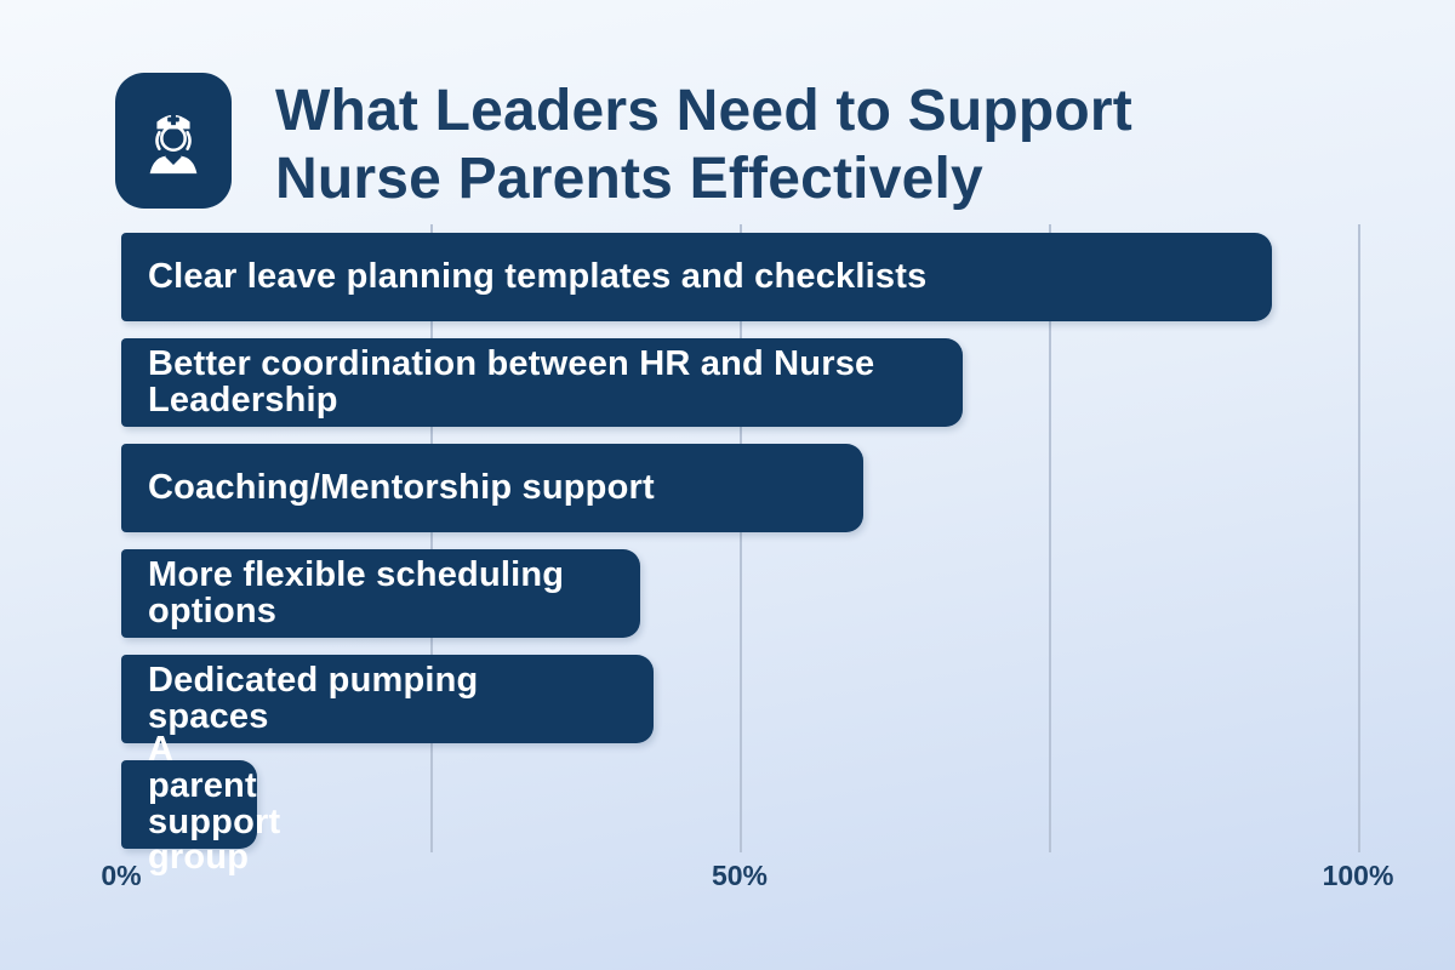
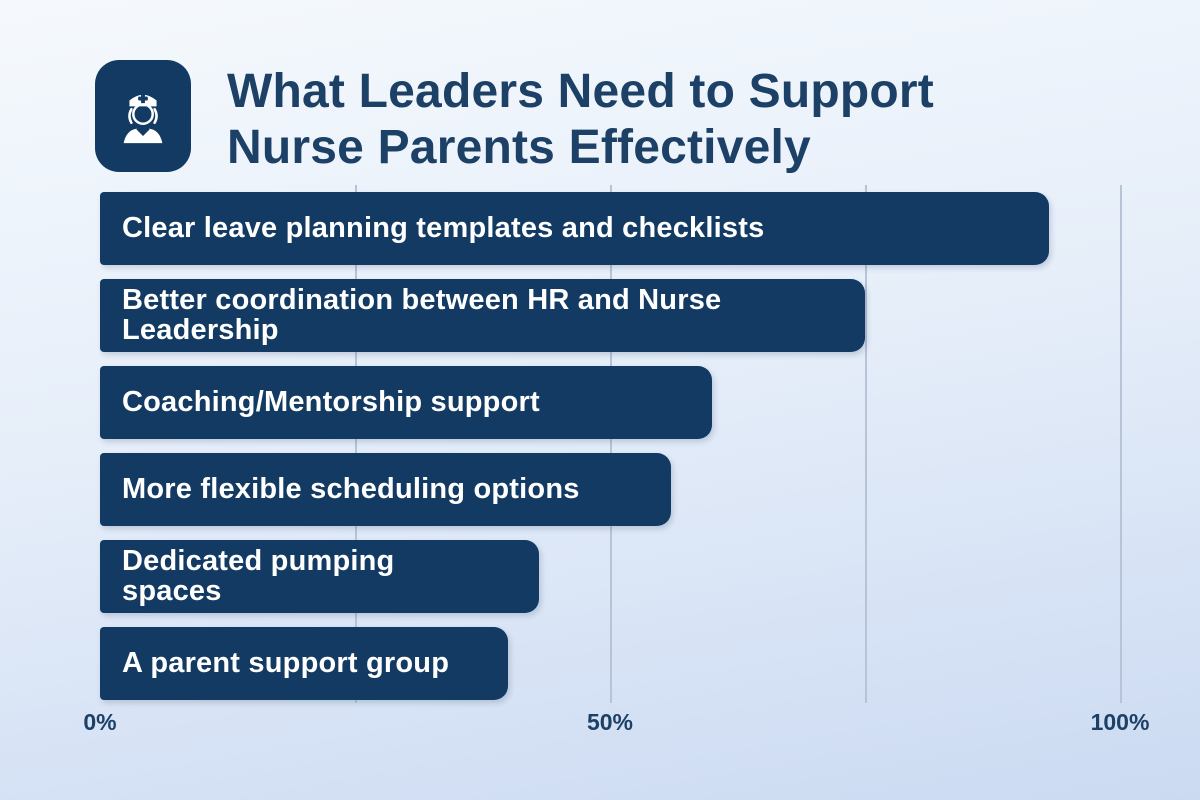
Better coordination between HR and Nurse Leadership: 68% -> 75%
More flexible scheduling options: 42% -> 56%
A parent support group: 11% -> 40%
